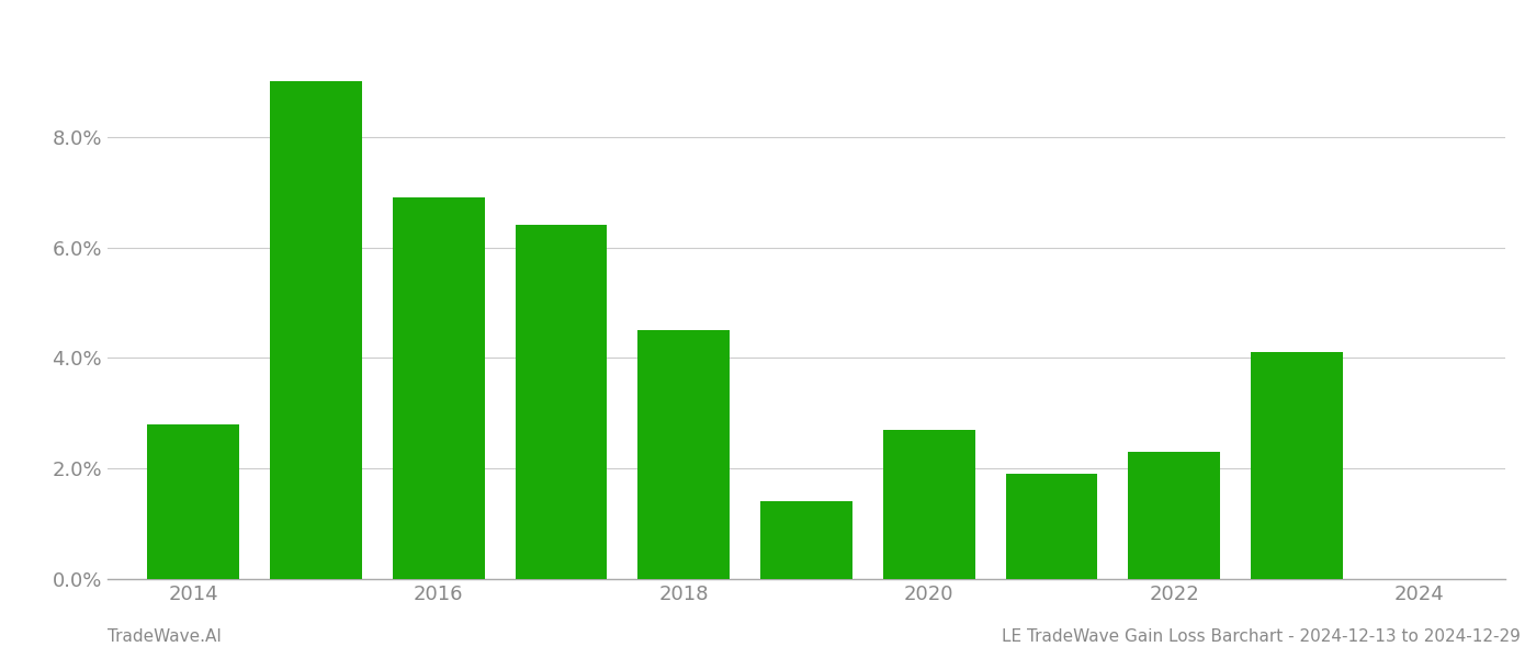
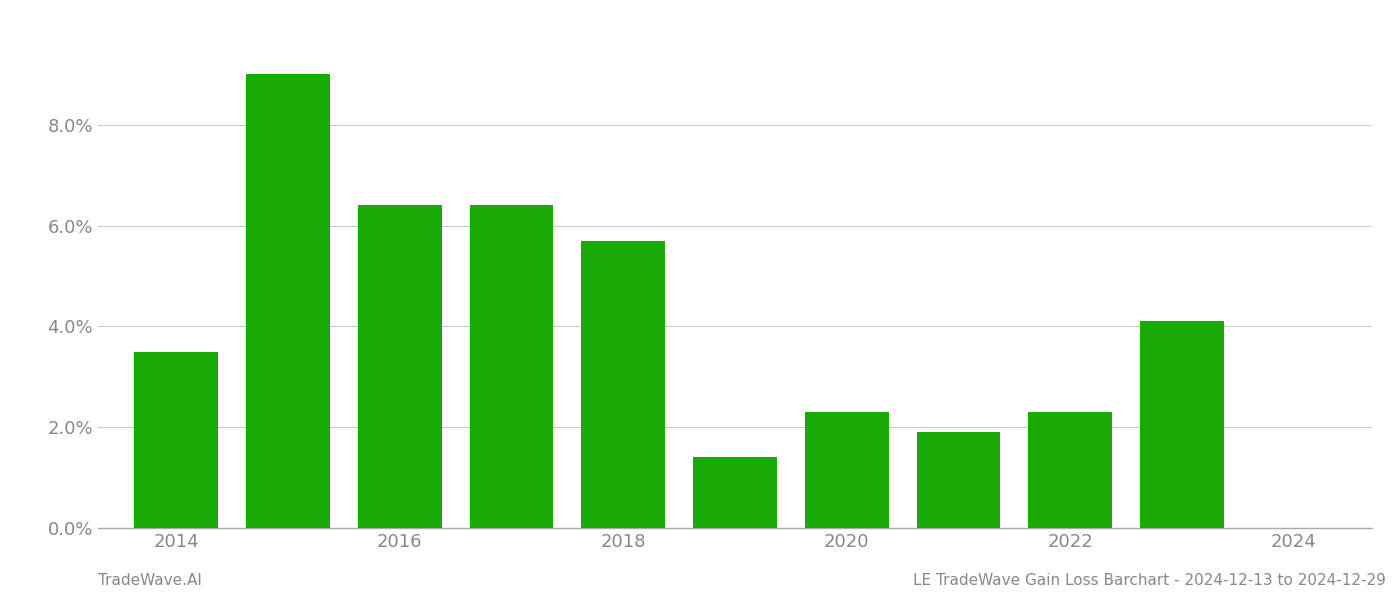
2014: 2.8% -> 3.5%
2016: 6.9% -> 6.4%
2018: 4.5% -> 5.7%
2020: 2.7% -> 2.3%
